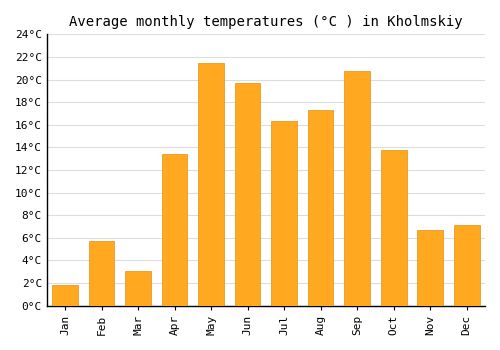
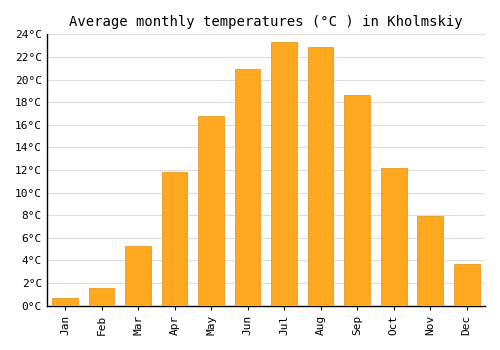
Jan: 1.8°C -> 0.7°C
Feb: 5.7°C -> 1.6°C
Mar: 3.1°C -> 5.3°C
Apr: 13.4°C -> 11.8°C
May: 21.5°C -> 16.8°C
Jun: 19.7°C -> 20.9°C
Jul: 16.3°C -> 23.3°C
Aug: 17.3°C -> 22.9°C
Sep: 20.8°C -> 18.6°C
Oct: 13.8°C -> 12.2°C
Nov: 6.7°C -> 7.9°C
Dec: 7.1°C -> 3.7°C
